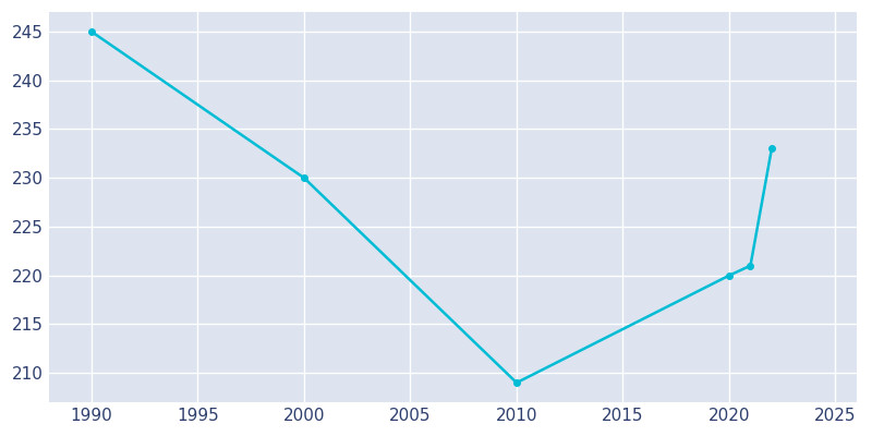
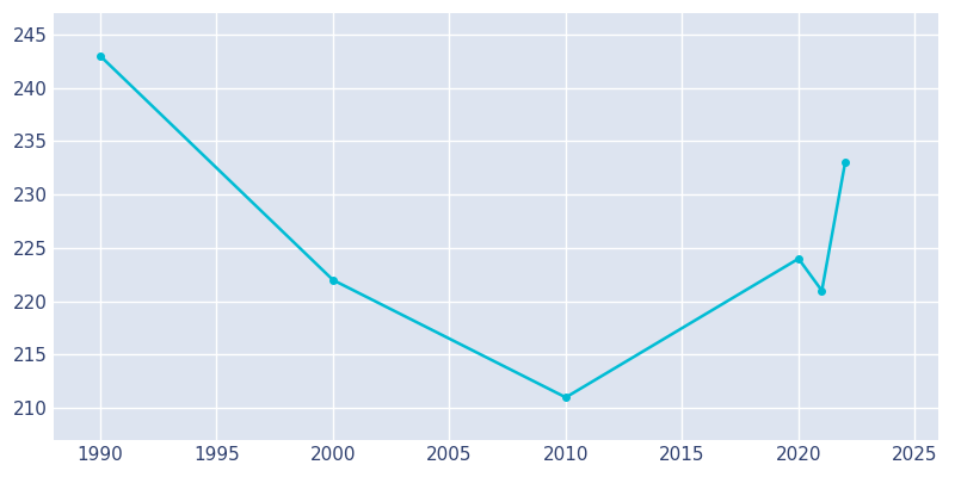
1990: 245 -> 243
2000: 230 -> 222
2010: 209 -> 211
2020: 220 -> 224
